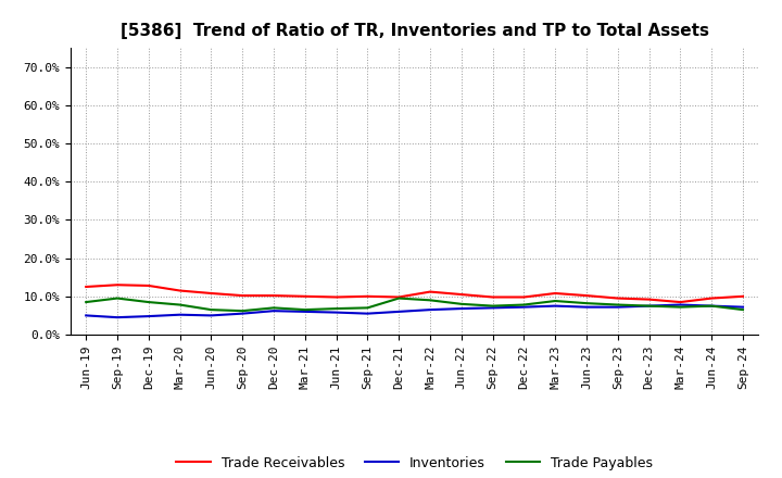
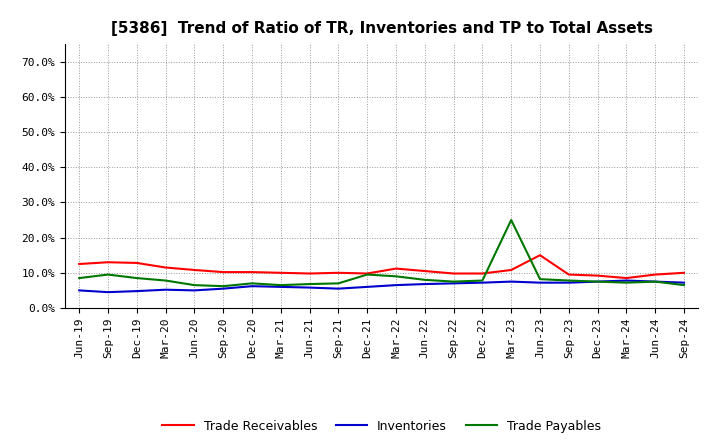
Trade Payables/Mar-23: 8.8% -> 25.0%
Trade Receivables/Jun-23: 10.2% -> 15.0%
